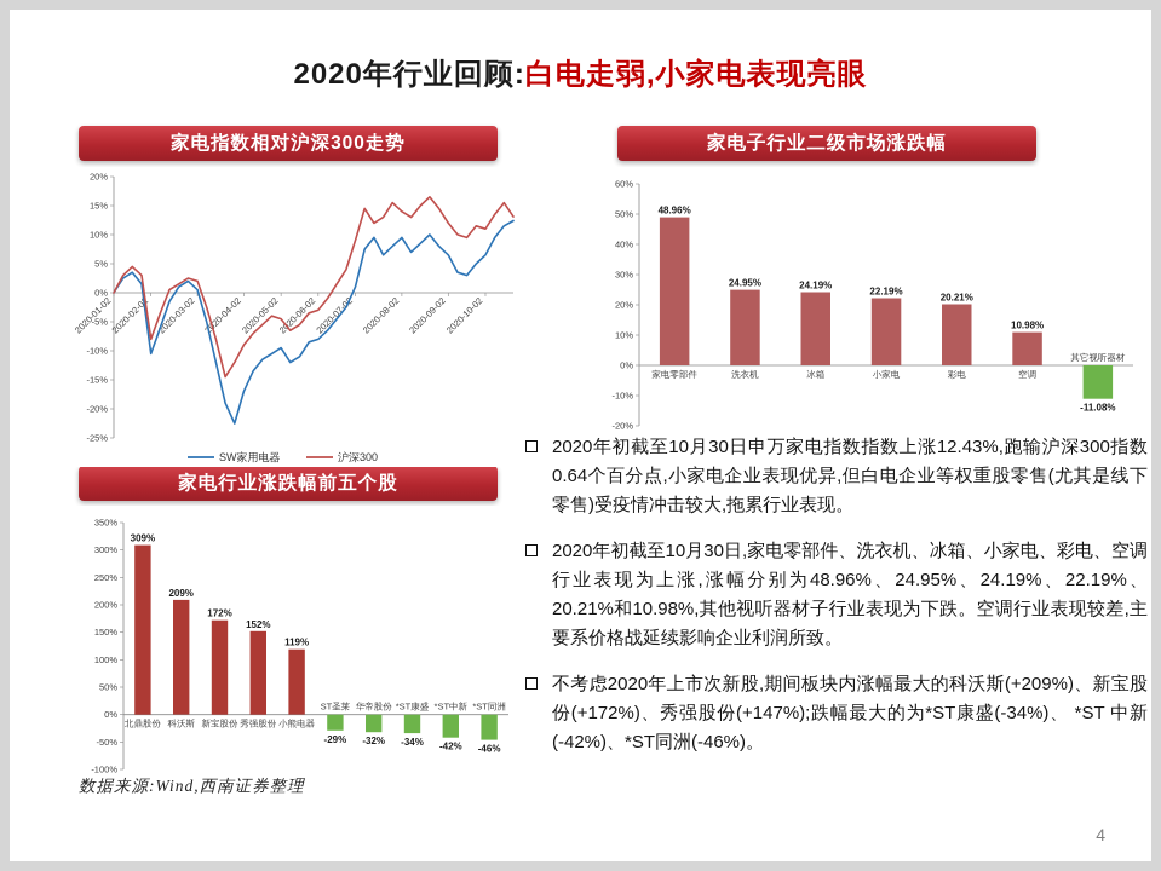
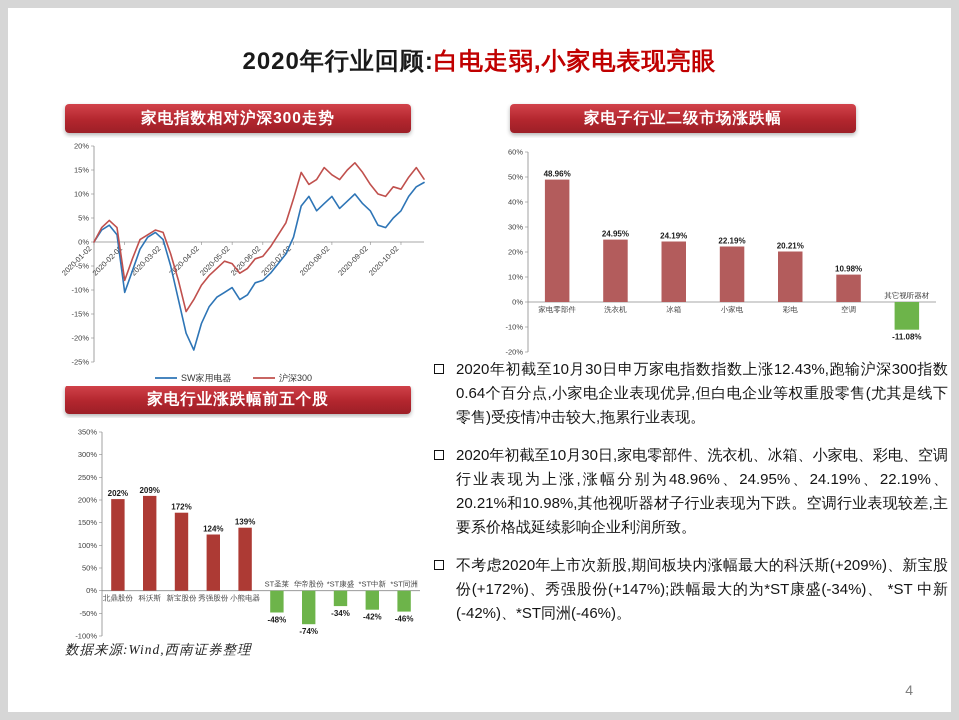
家电行业涨跌幅前五个股/北鼎股份: 309% -> 202%
家电行业涨跌幅前五个股/秀强股份: 152% -> 124%
家电行业涨跌幅前五个股/小熊电器: 119% -> 139%
家电行业涨跌幅前五个股/ST圣莱: -29% -> -48%
家电行业涨跌幅前五个股/华帝股份: -32% -> -74%
